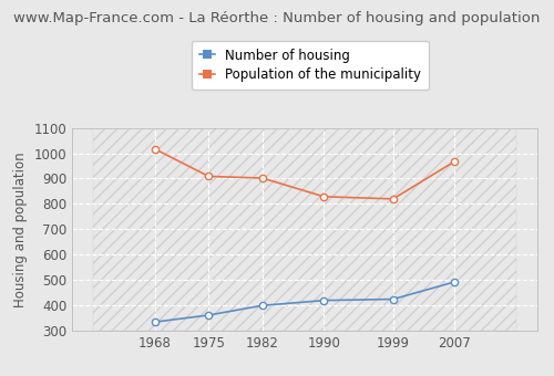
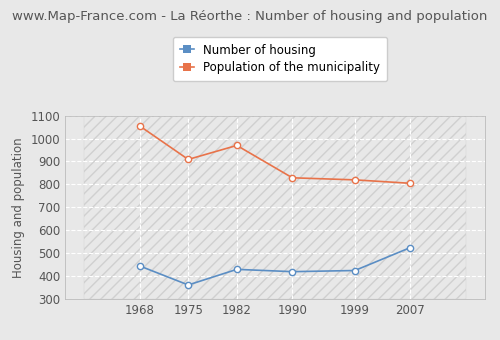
Number of housing/1968: 335 -> 445
Population of the municipality/1968: 1017 -> 1055
Number of housing/1982: 400 -> 430
Population of the municipality/1982: 902 -> 970
Number of housing/2007: 493 -> 525
Population of the municipality/2007: 968 -> 805
